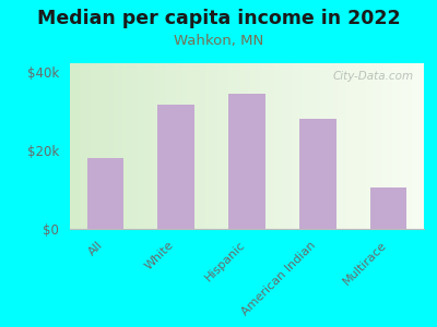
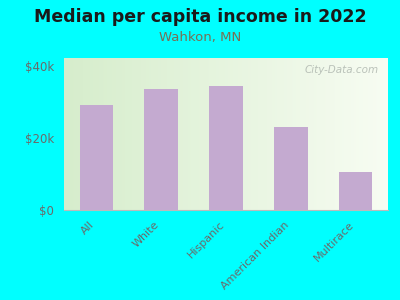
All: $18.0k -> $29.0k
White: $31.5k -> $33.5k
American Indian: $28.0k -> $23.0k
